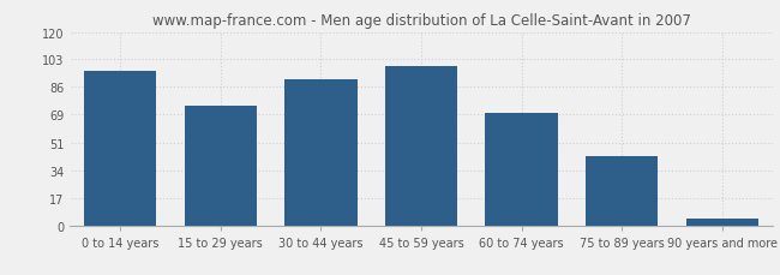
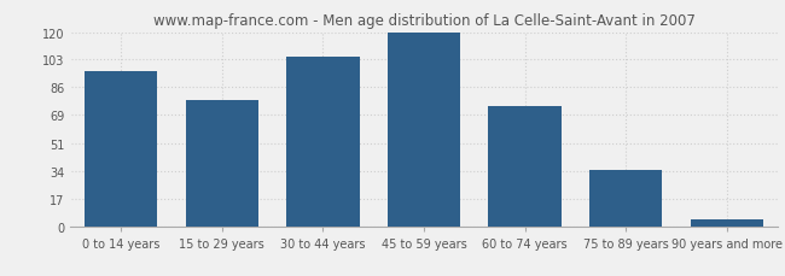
15 to 29 years: 74 -> 78
30 to 44 years: 91 -> 105
45 to 59 years: 99 -> 120
60 to 74 years: 70 -> 74
75 to 89 years: 43 -> 35
